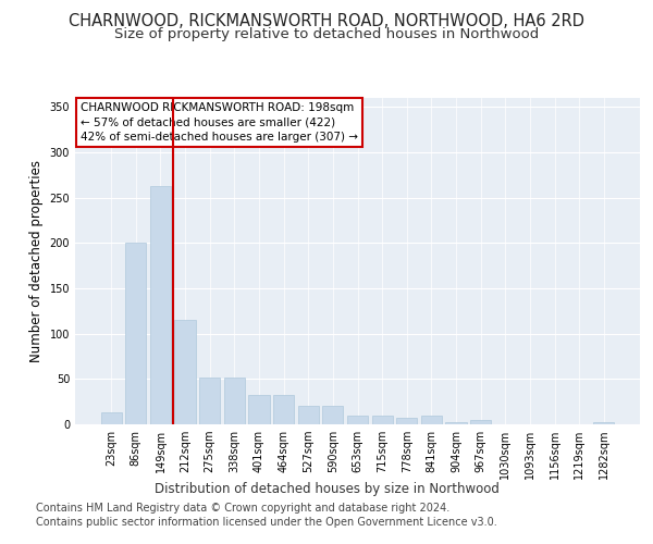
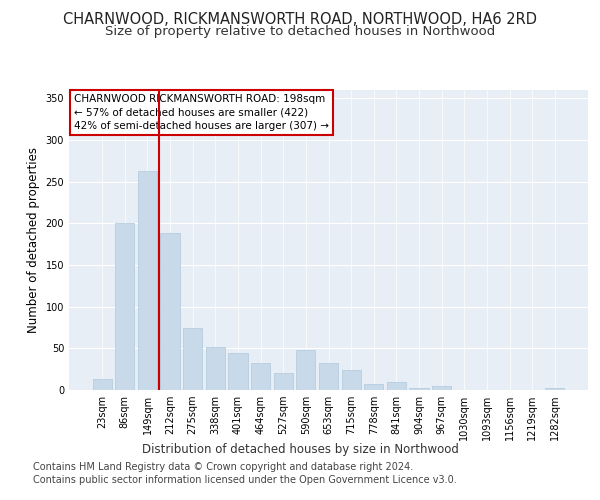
212sqm: 115 -> 188
275sqm: 52 -> 74
401sqm: 33 -> 44
590sqm: 20 -> 48
653sqm: 10 -> 32
715sqm: 10 -> 24
